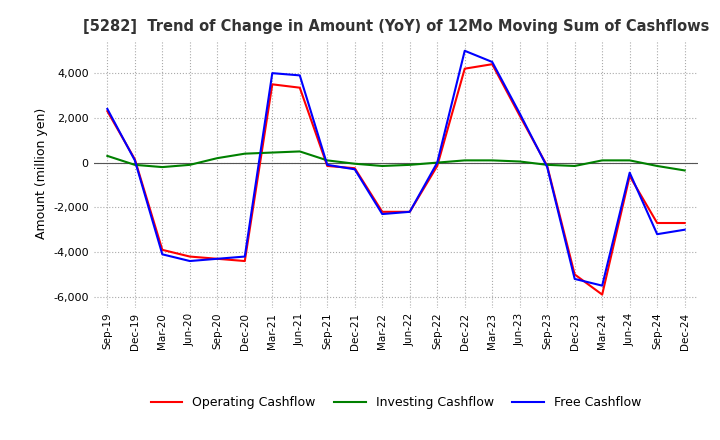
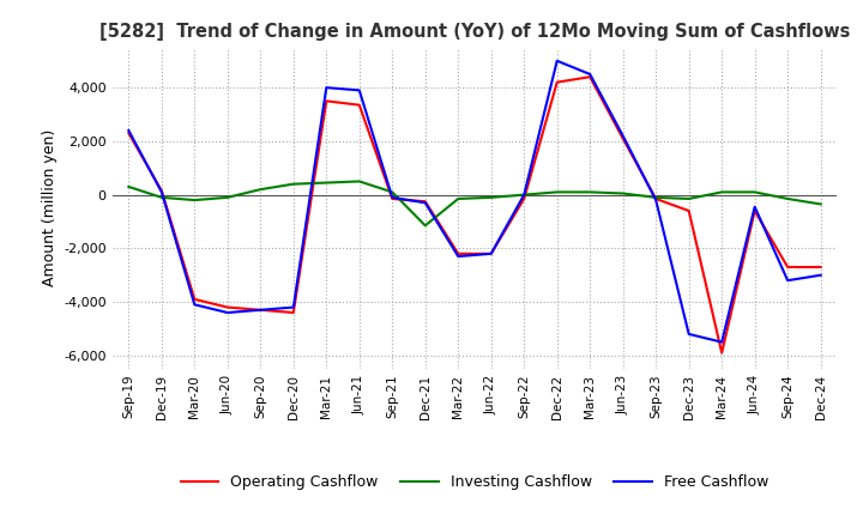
Investing Cashflow/Dec-21: -50 -> -1,150
Operating Cashflow/Dec-23: -5,000 -> -600
